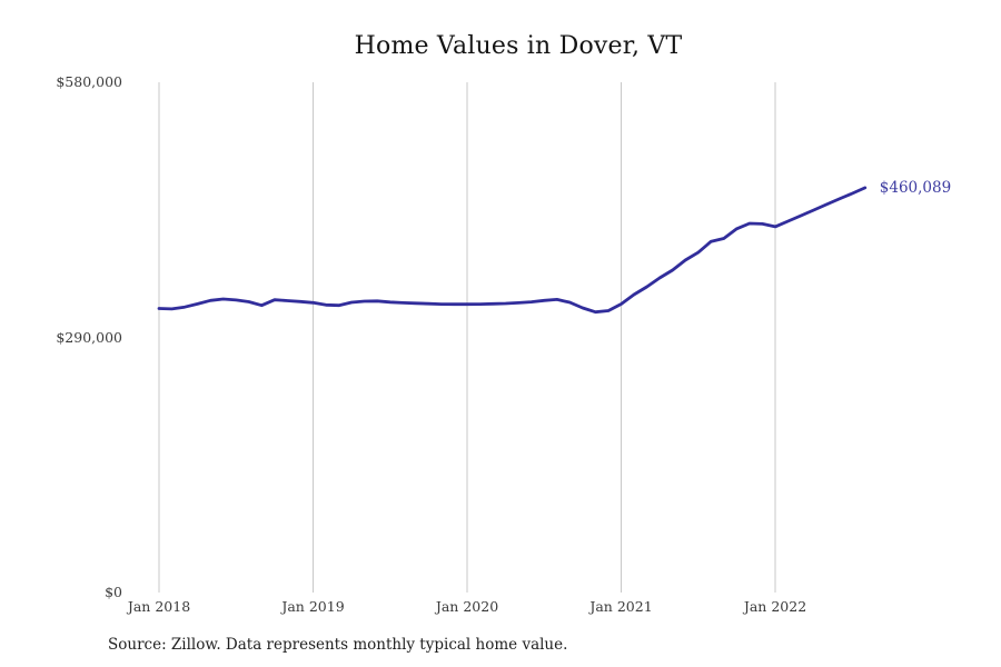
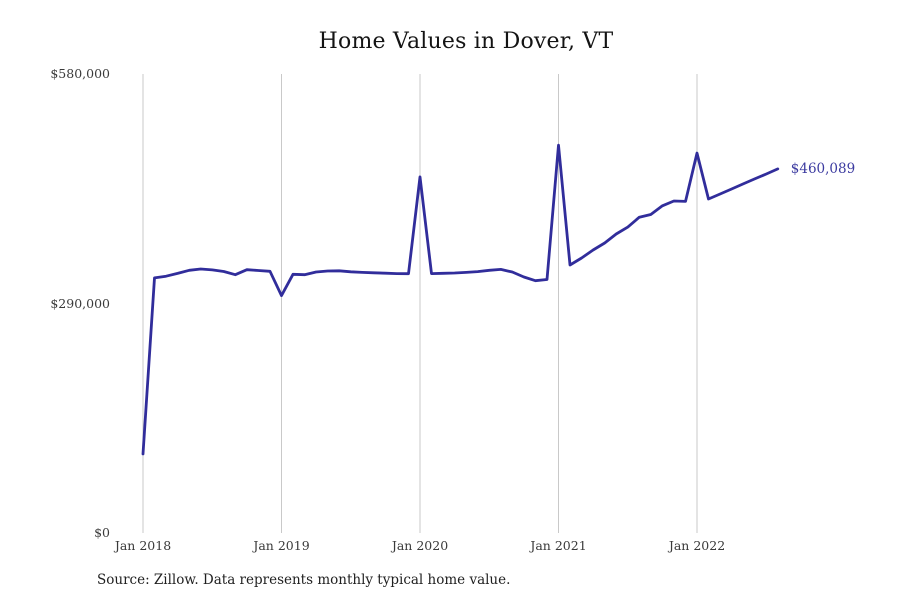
Jan 2018: $320000 -> $100000
Jan 2019: $330000 -> $300000
Jan 2020: $330000 -> $450000
Jan 2021: $330000 -> $490000
Jan 2022: $420000 -> $480000
